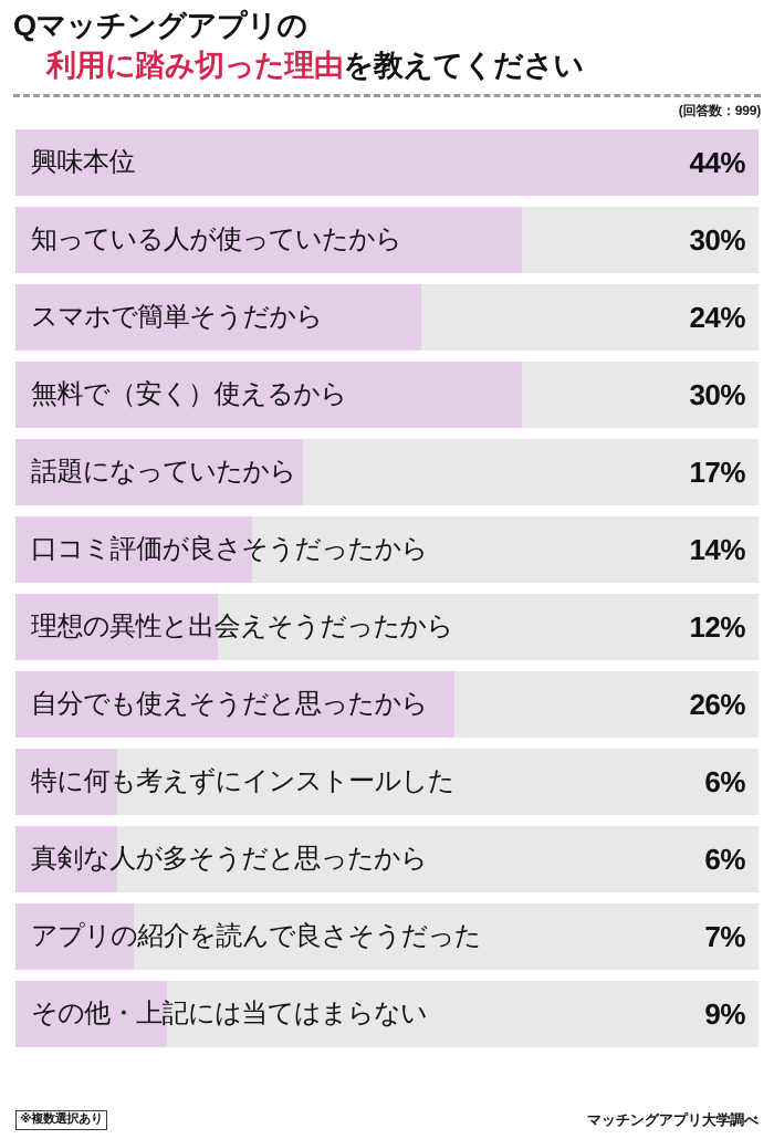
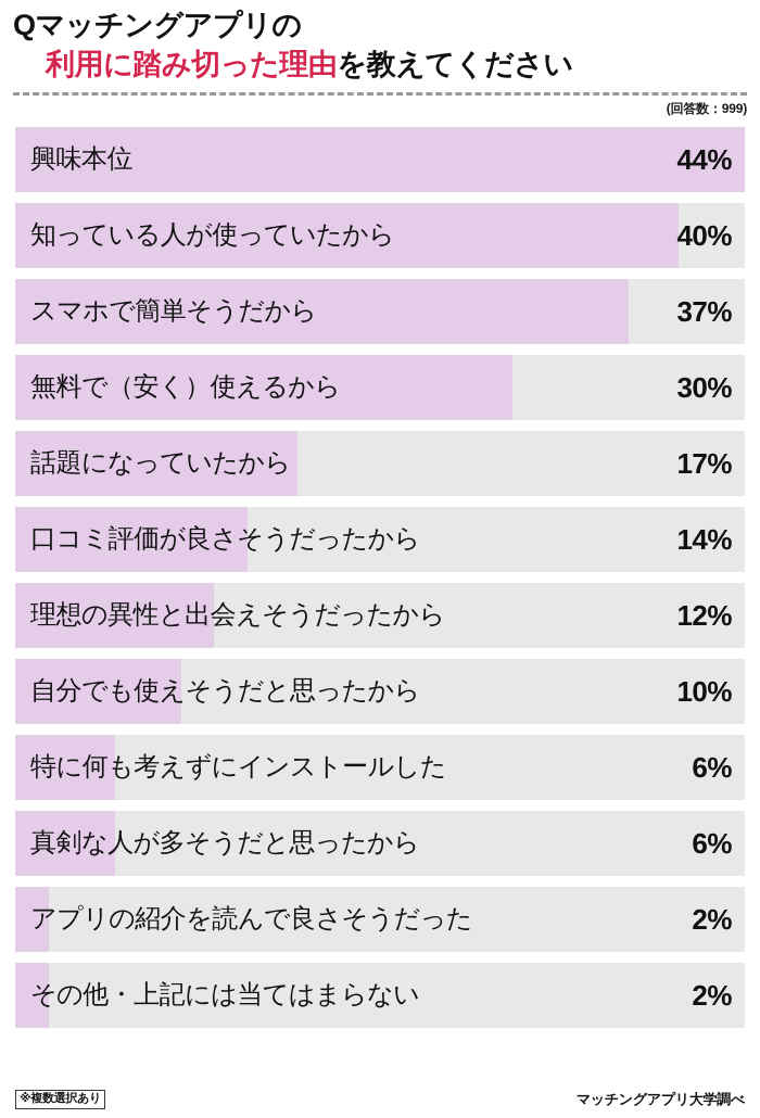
知っている人が使っていたから: 30% -> 40%
スマホで簡単そうだから: 24% -> 37%
自分でも使えそうだと思ったから: 26% -> 10%
アプリの紹介を読んで良さそうだった: 7% -> 2%
その他・上記には当てはまらない: 9% -> 2%
